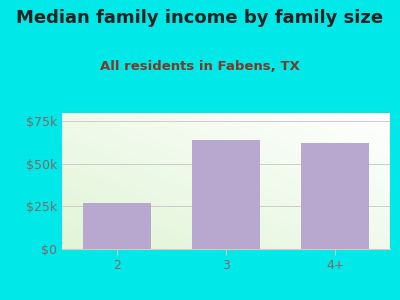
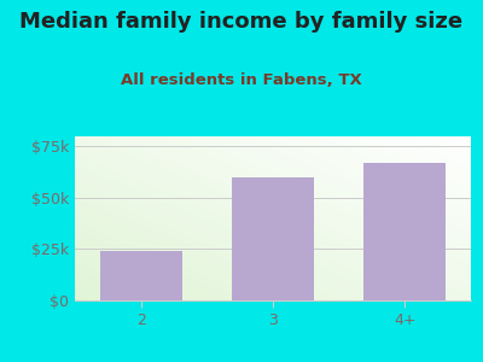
2: $27k -> $24k
3: $64k -> $60k
4+: $62k -> $67k
